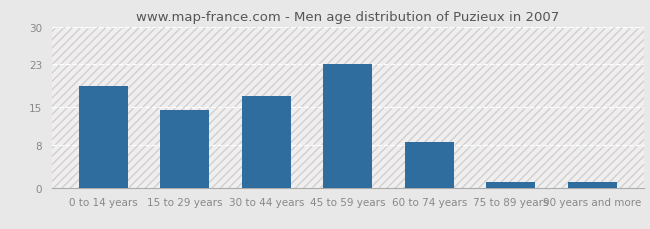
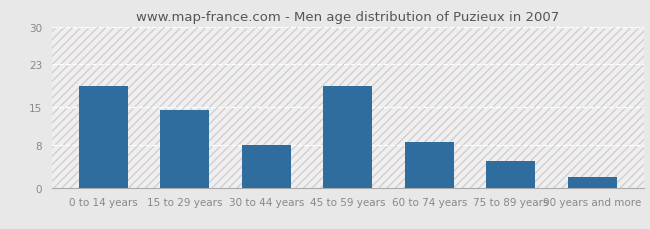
30 to 44 years: 17.0 -> 8.0
45 to 59 years: 23.0 -> 19.0
75 to 89 years: 1.0 -> 5.0
90 years and more: 1.0 -> 2.0
